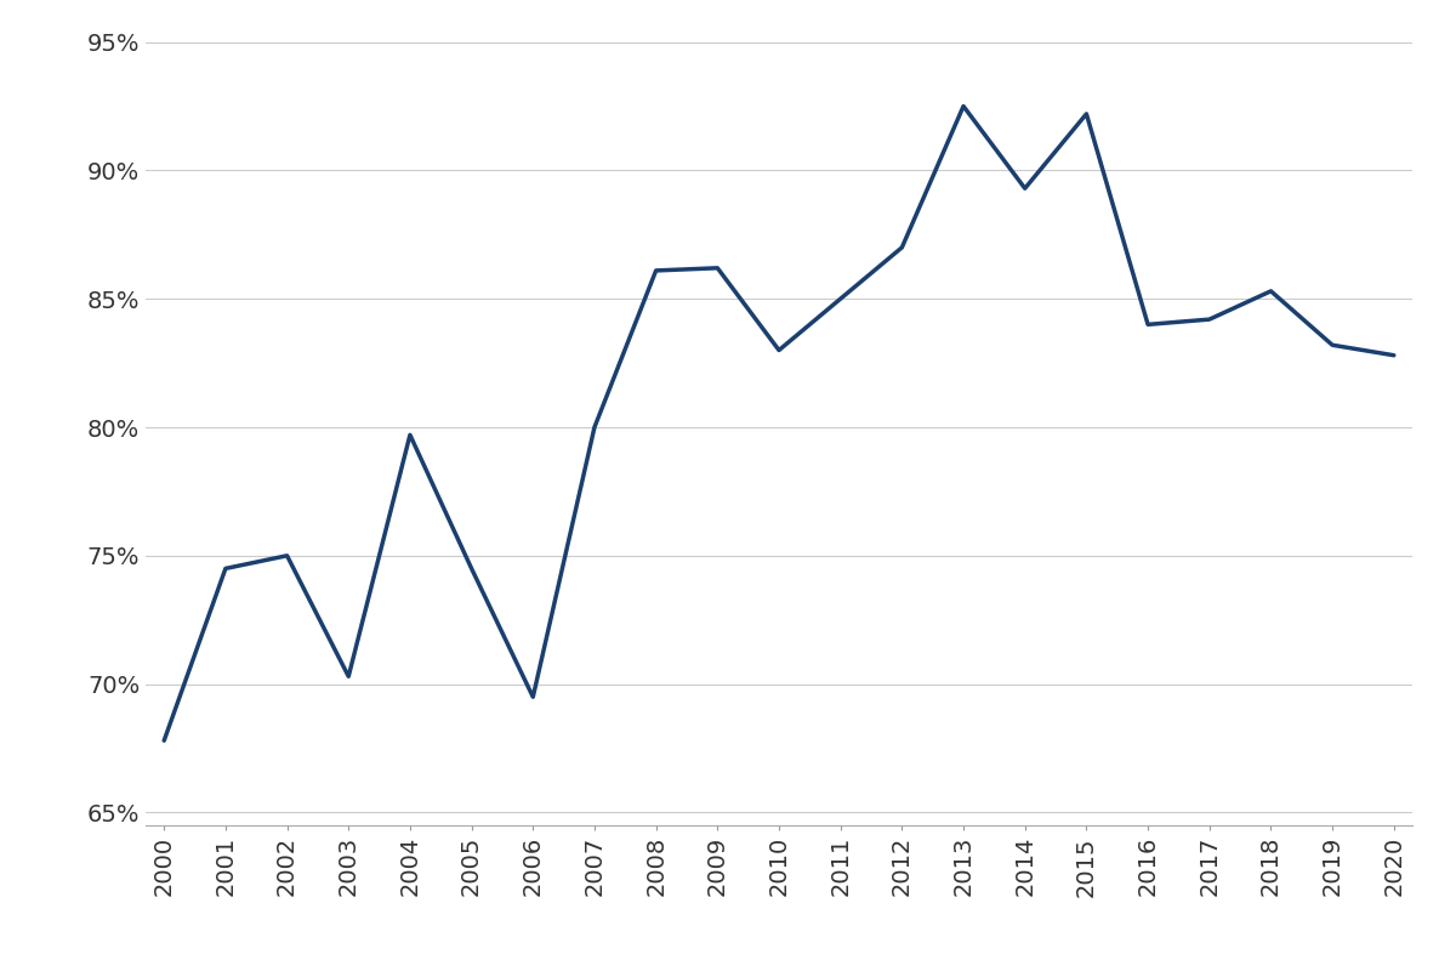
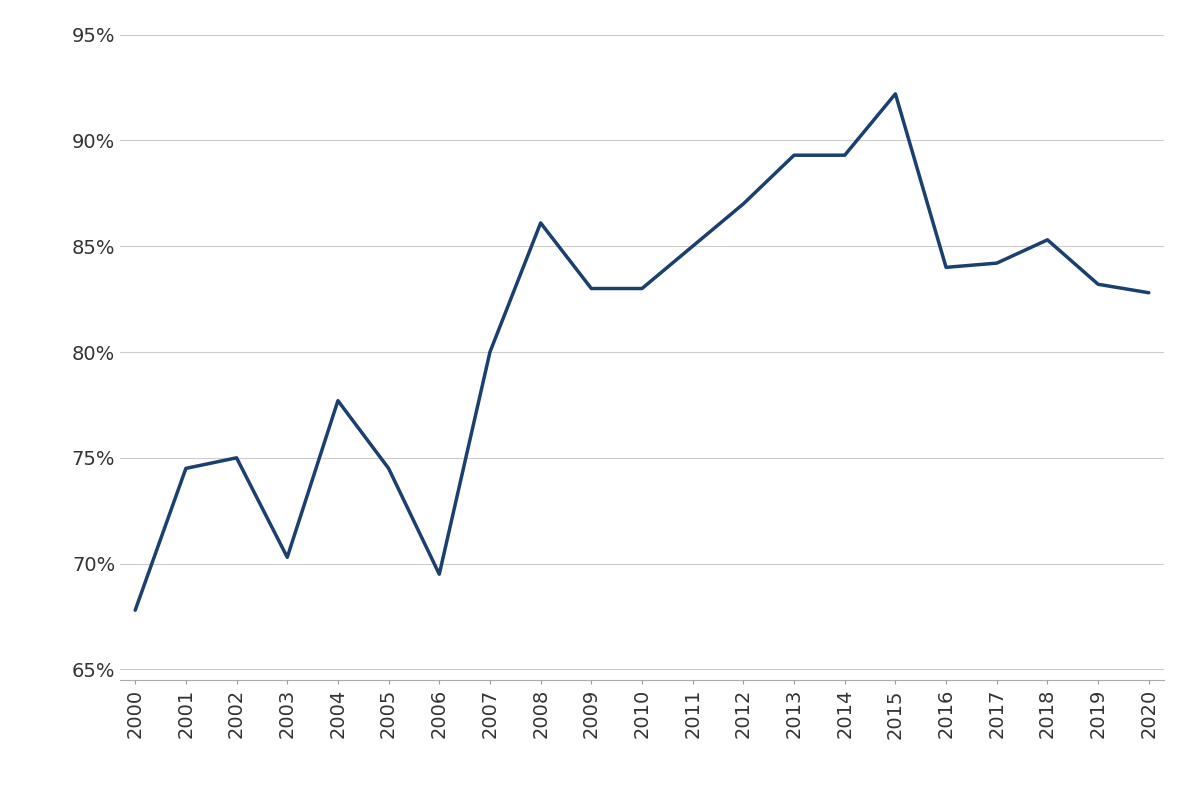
2004: 79.7% -> 77.7%
2009: 86.2% -> 83.0%
2013: 92.5% -> 89.3%
